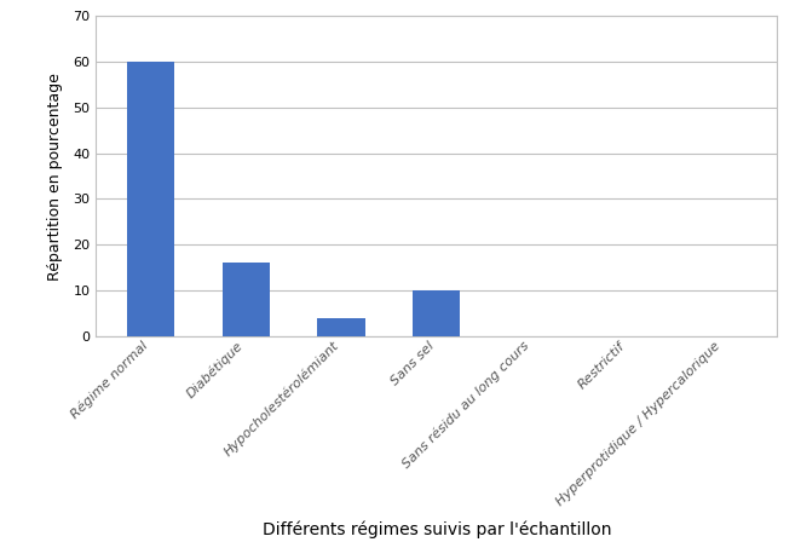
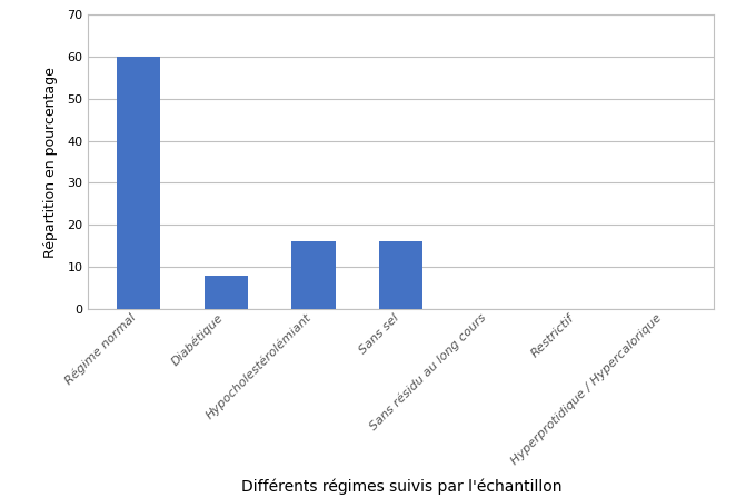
Diabétique: 16 -> 8
Hypocholestérolémiant: 4 -> 16
Sans sel: 10 -> 16
